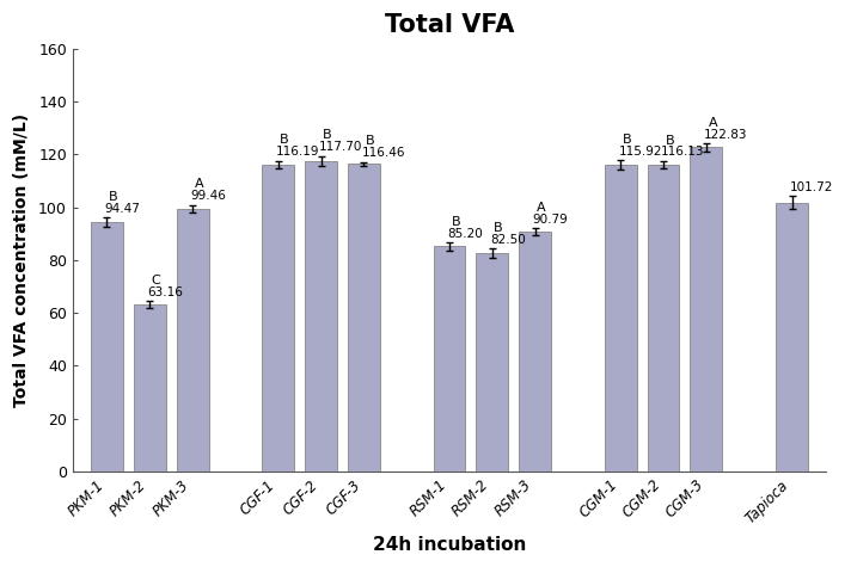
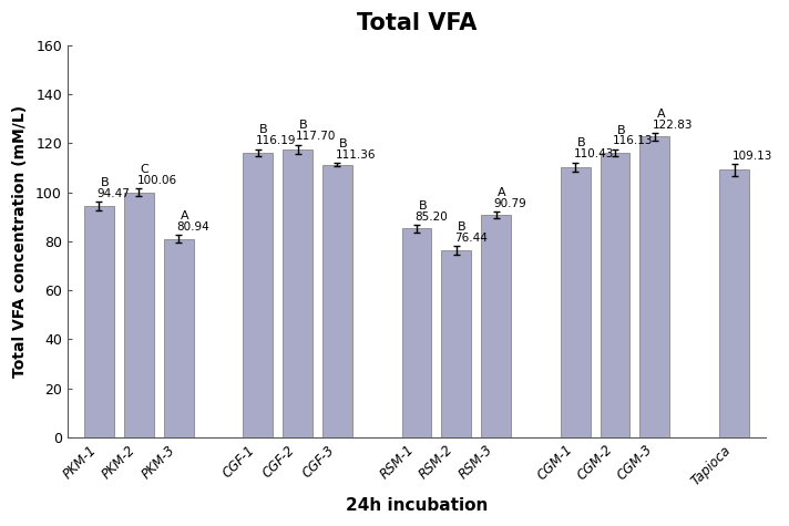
PKM-2: 63.16 -> 100.06
PKM-3: 99.46 -> 80.94
CGF-3: 116.46 -> 111.36
RSM-2: 82.50 -> 76.44
CGM-1: 115.92 -> 110.43
Tapioca: 101.72 -> 109.13
